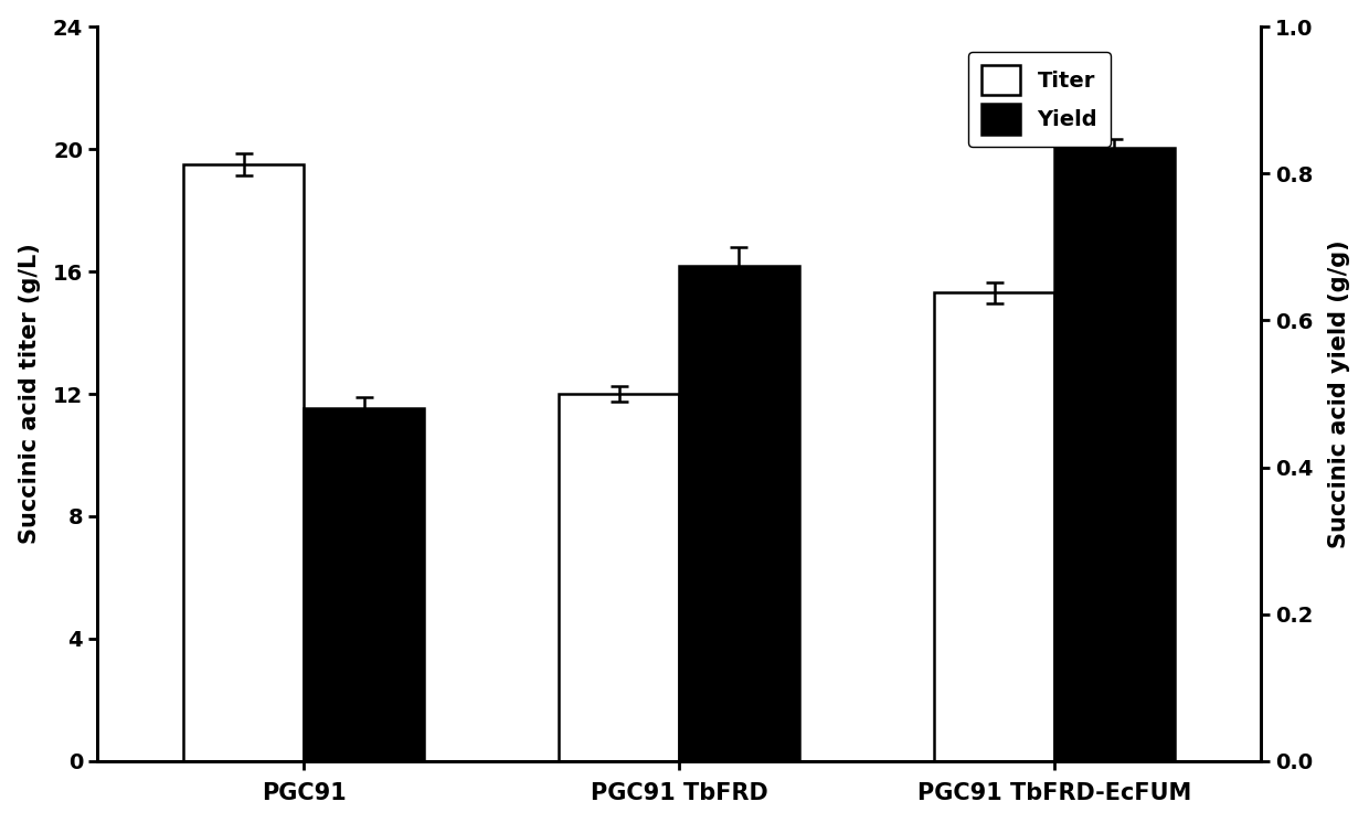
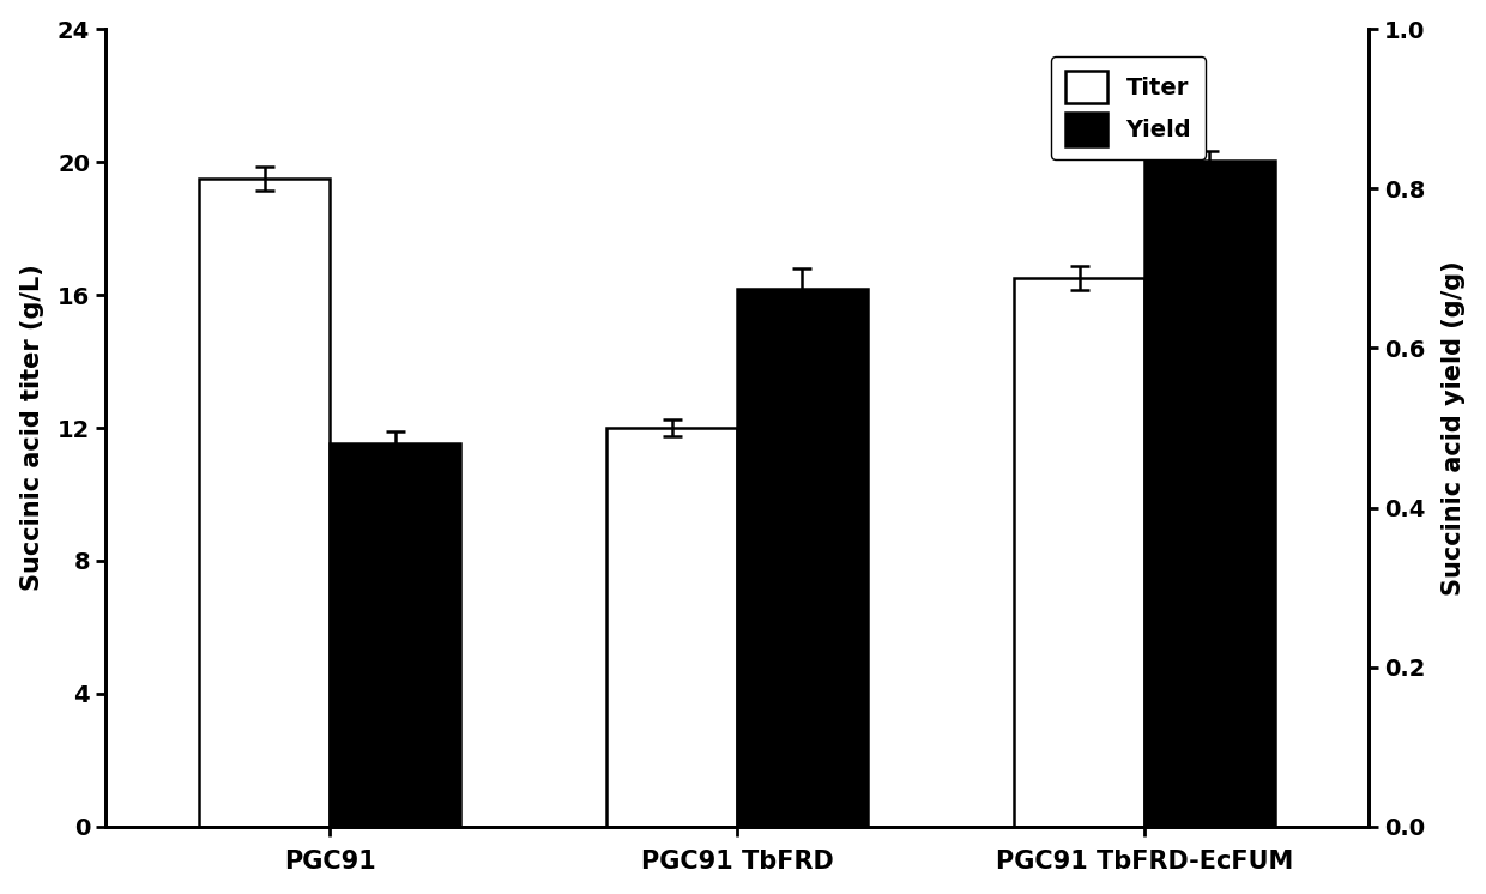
Titer/PGC91 TbFRD-EcFUM: 15.3 -> 16.5
